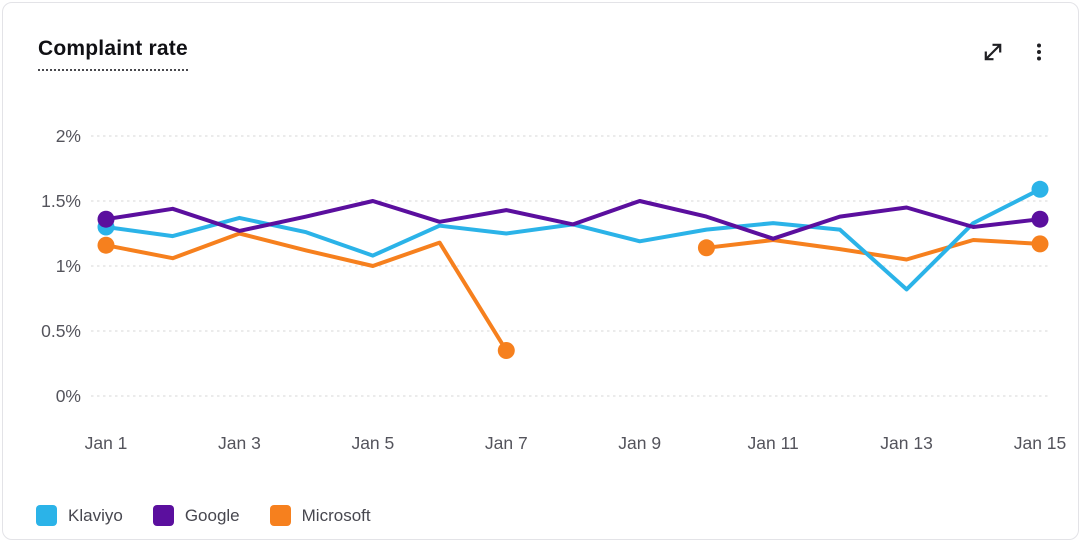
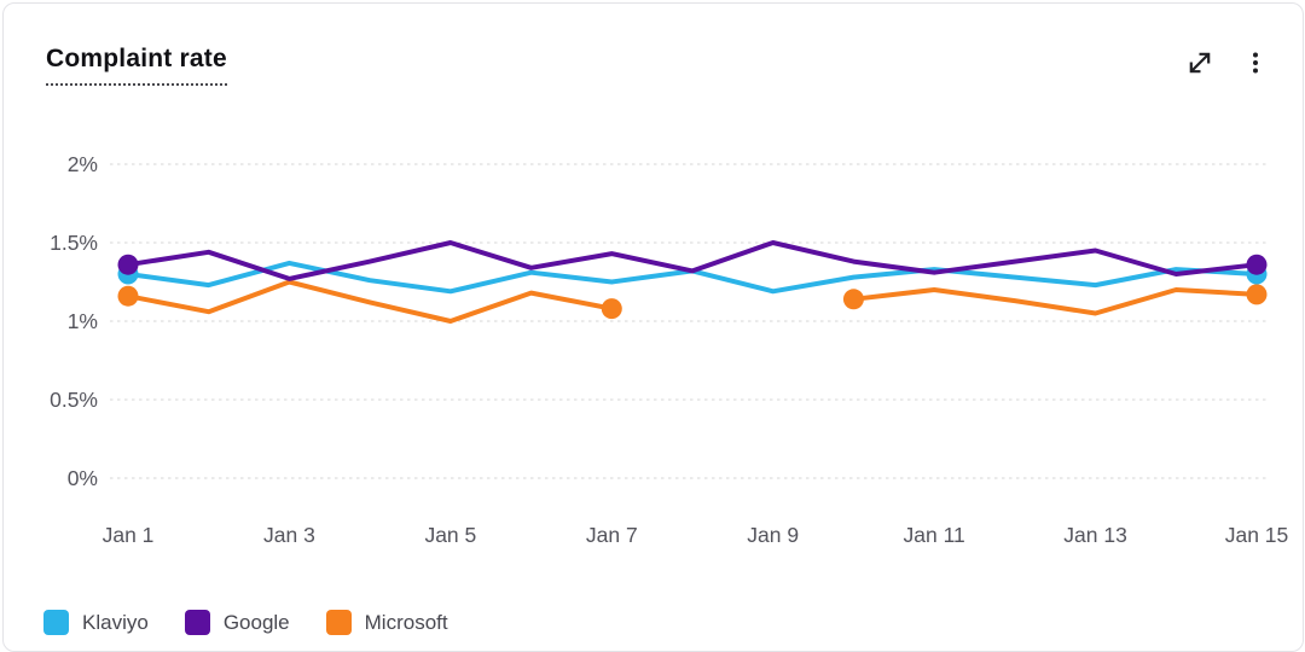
Klaviyo/Jan 5: 1.08% -> 1.19%
Microsoft/Jan 7: 0.35% -> 1.08%
Google/Jan 11: 1.21% -> 1.31%
Klaviyo/Jan 13: 0.82% -> 1.23%
Klaviyo/Jan 15: 1.59% -> 1.30%
